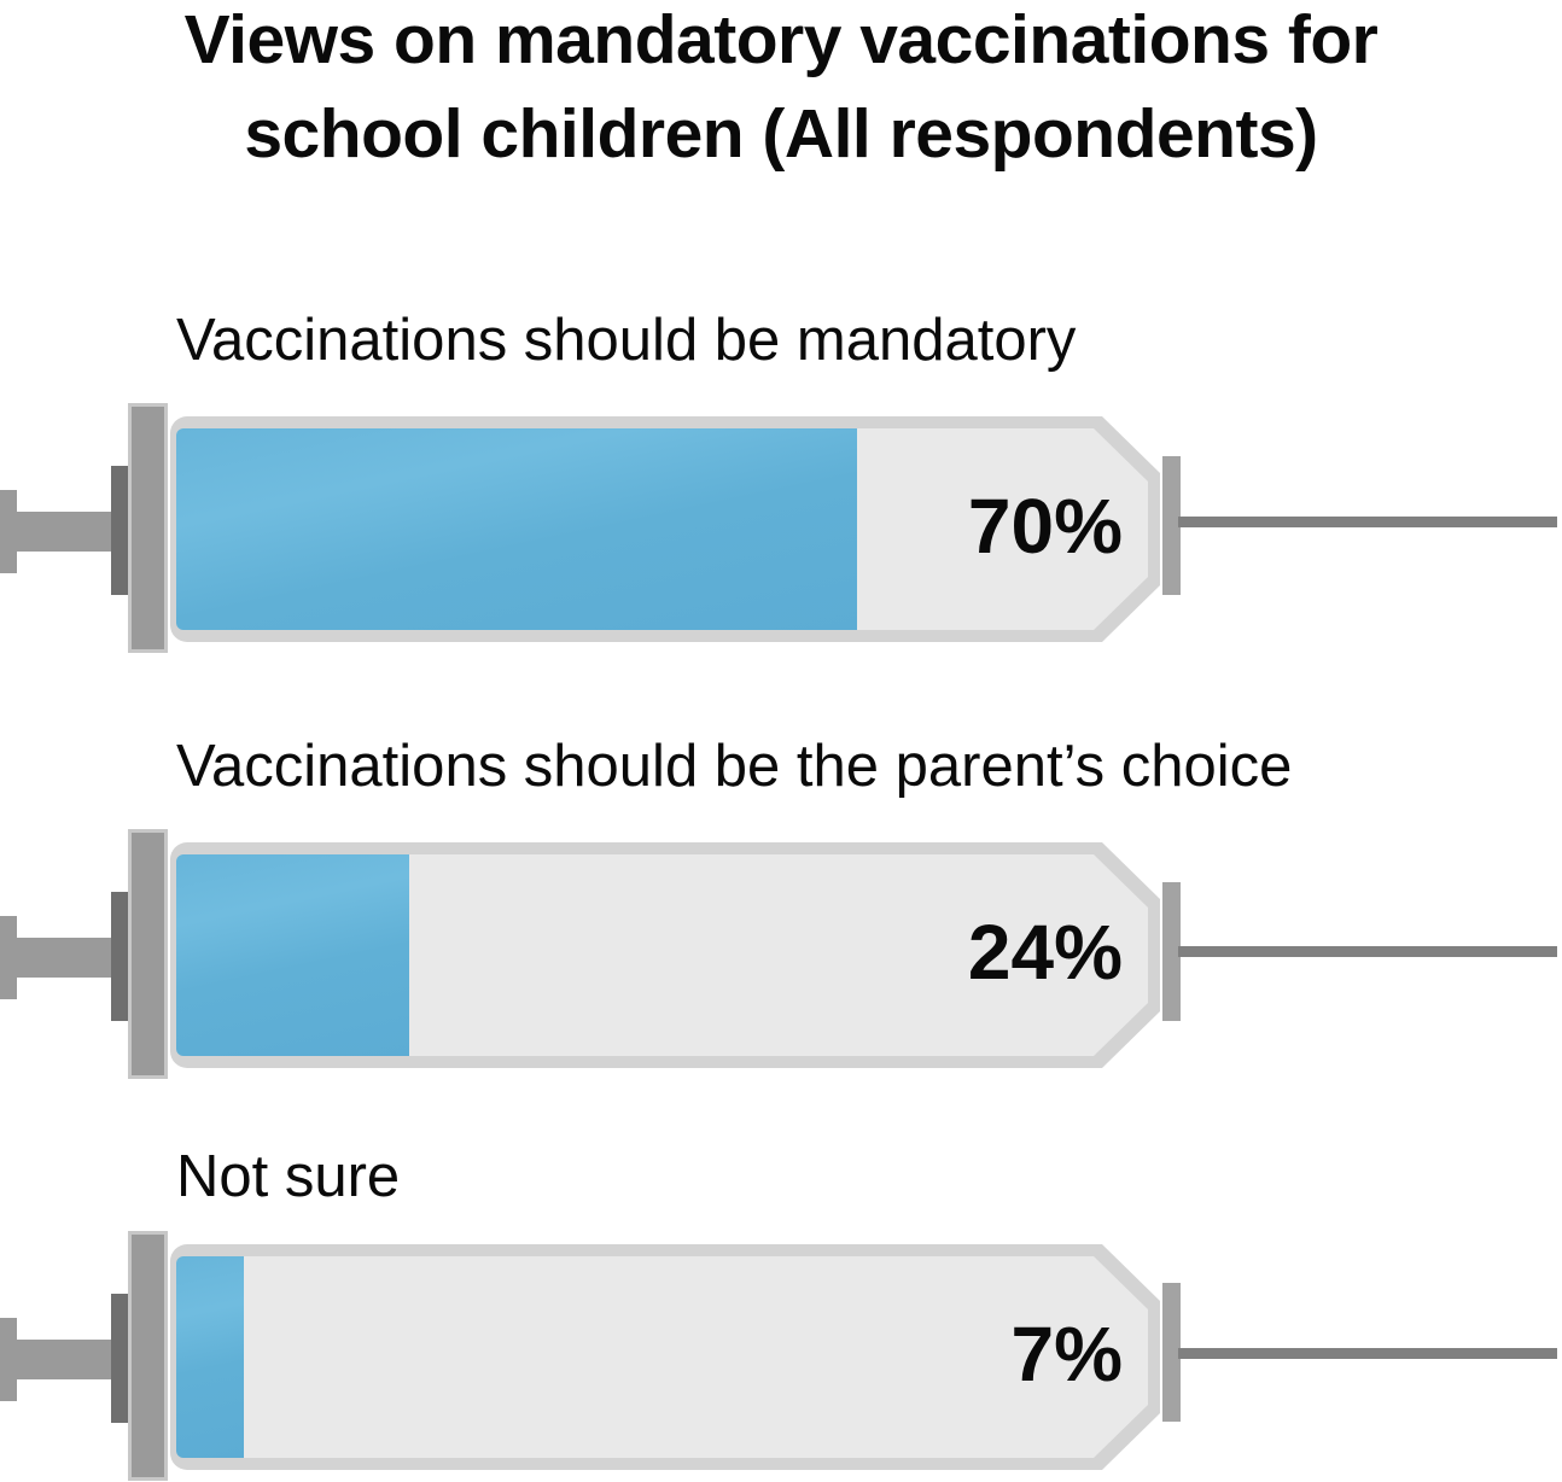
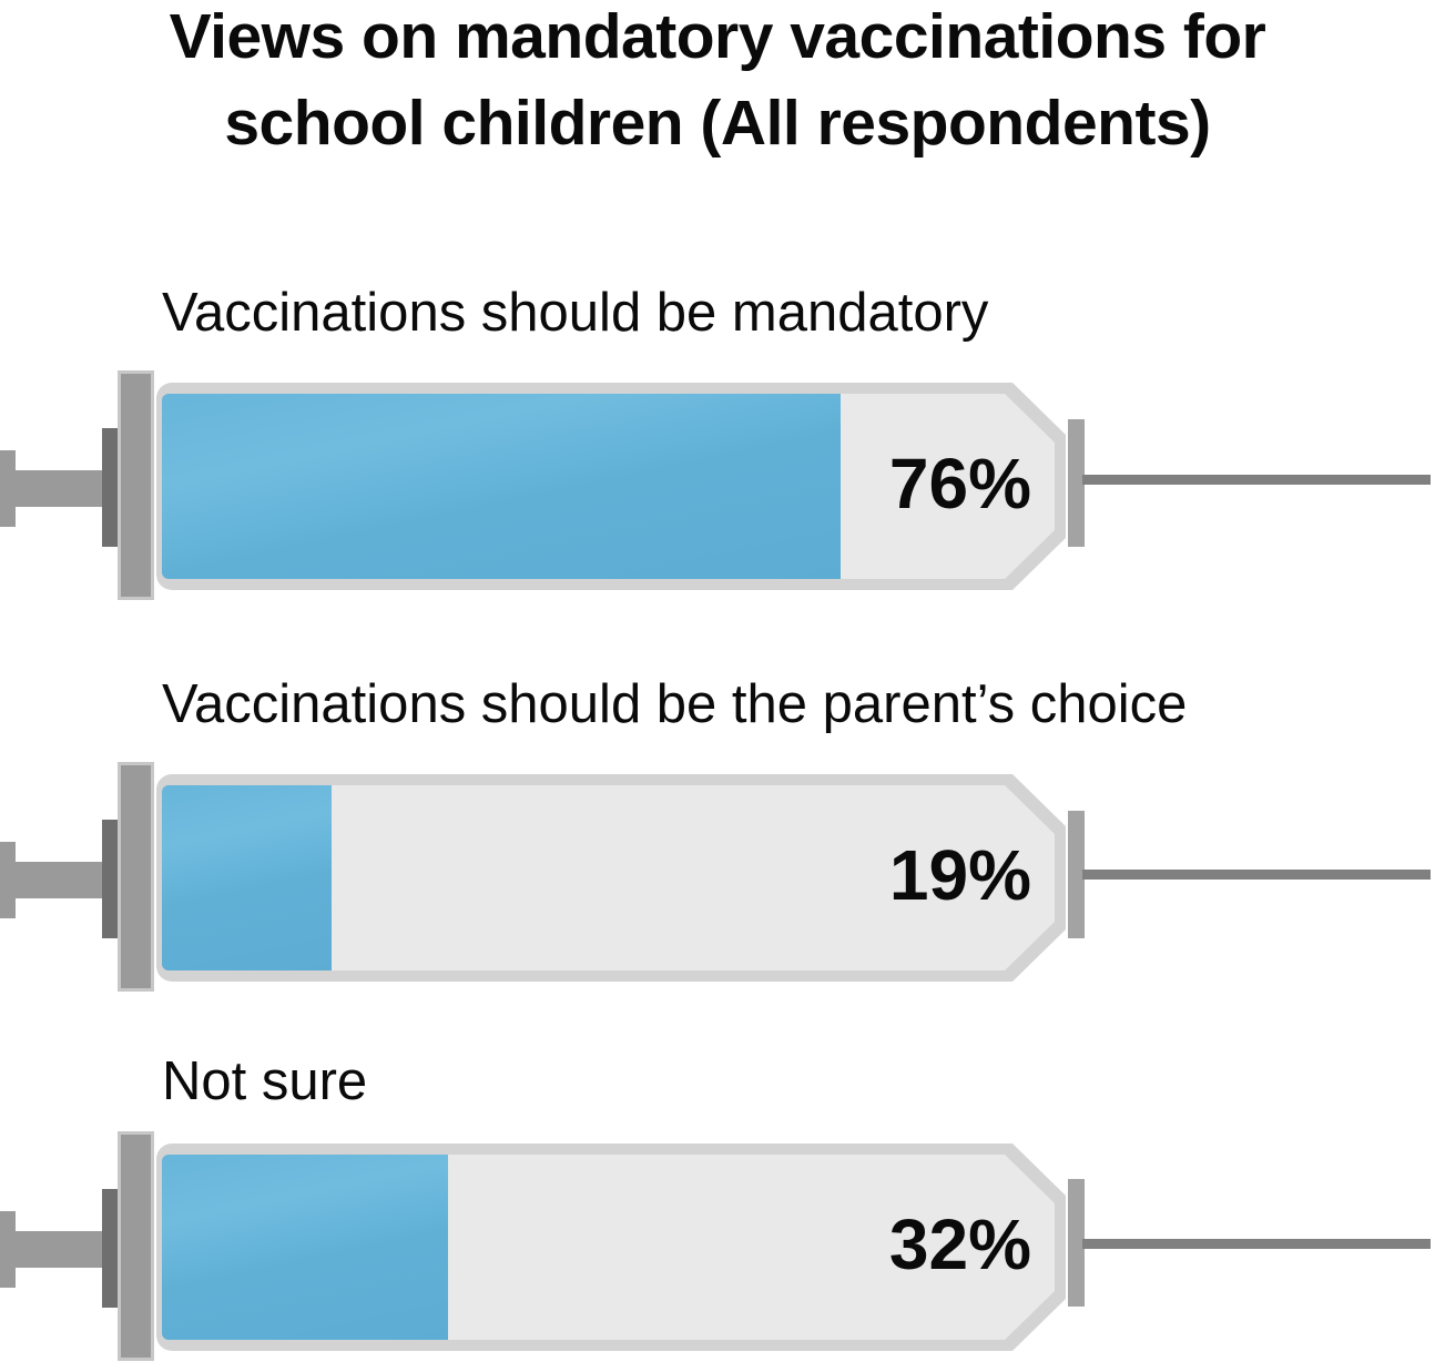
Vaccinations should be mandatory: 70% -> 76%
Vaccinations should be the parent’s choice: 24% -> 19%
Not sure: 7% -> 32%
